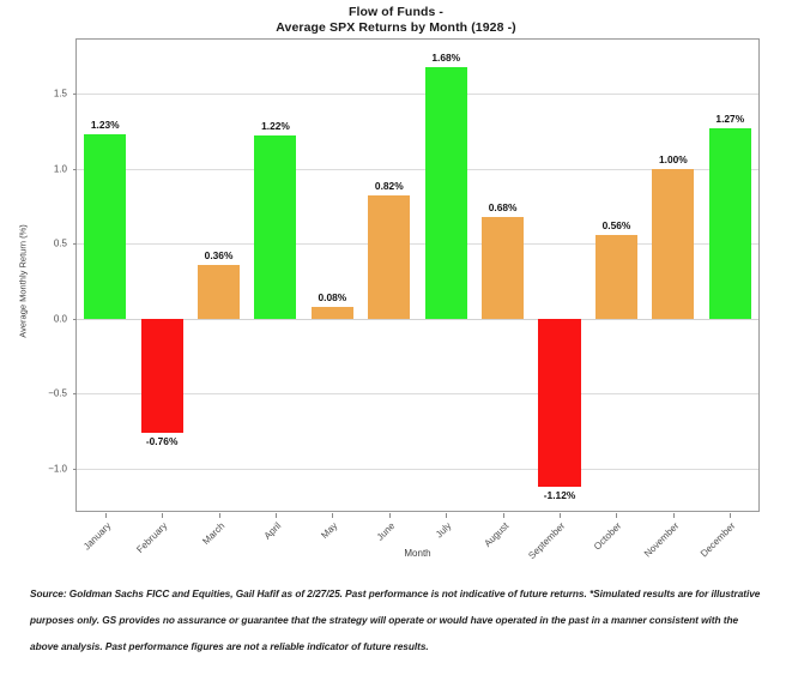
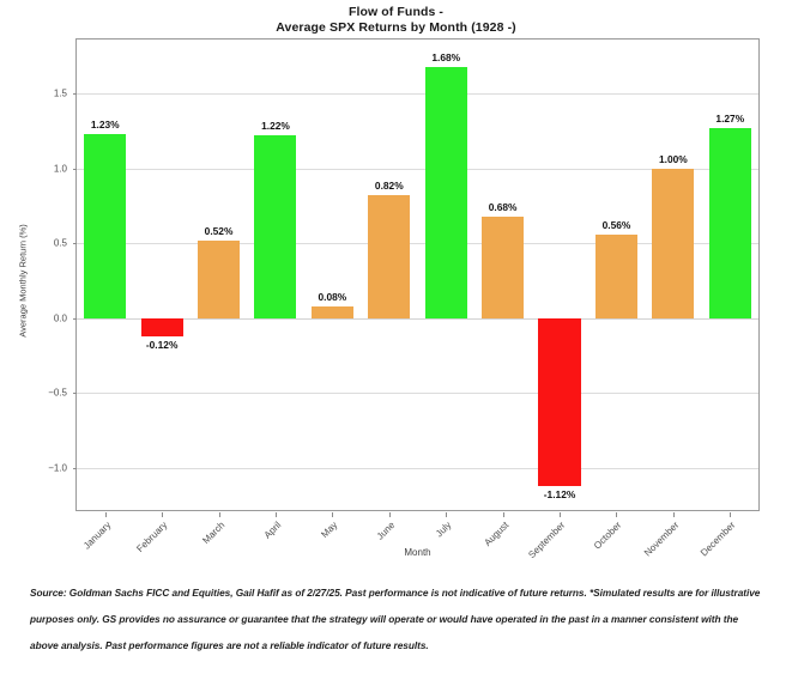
February: -0.76% -> -0.12%
March: 0.36% -> 0.52%
